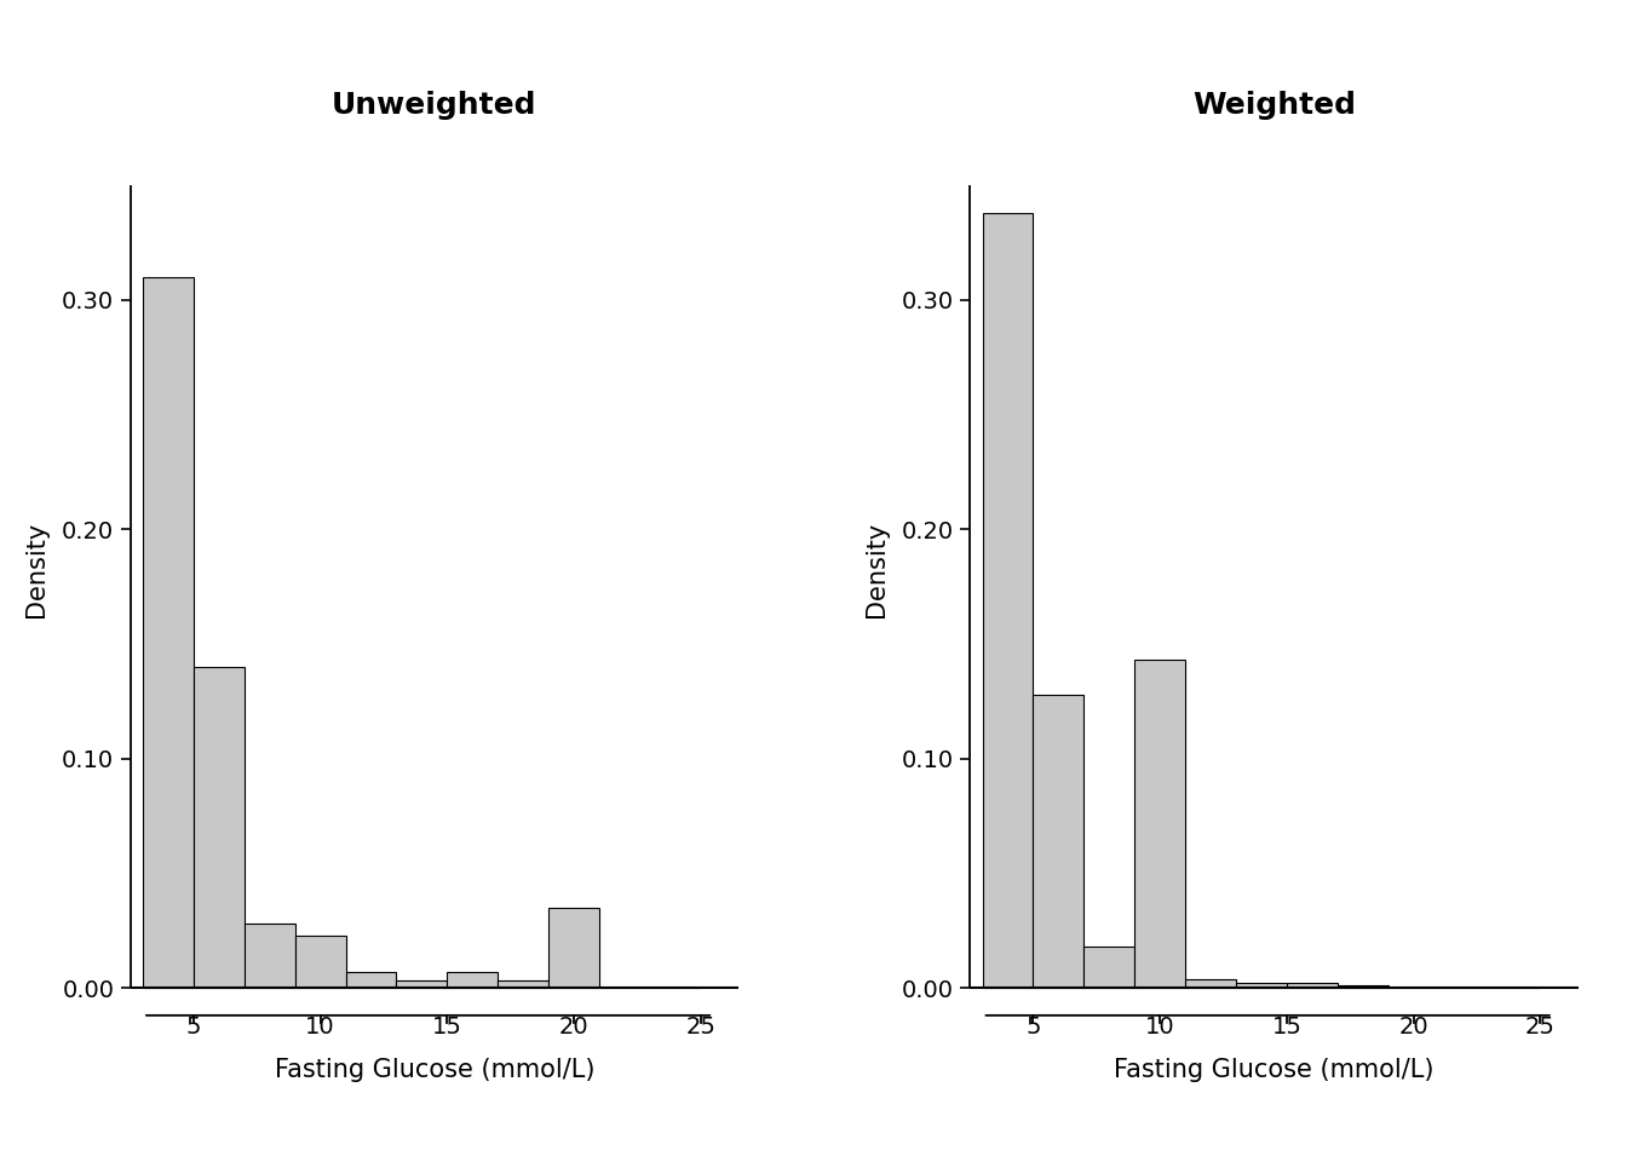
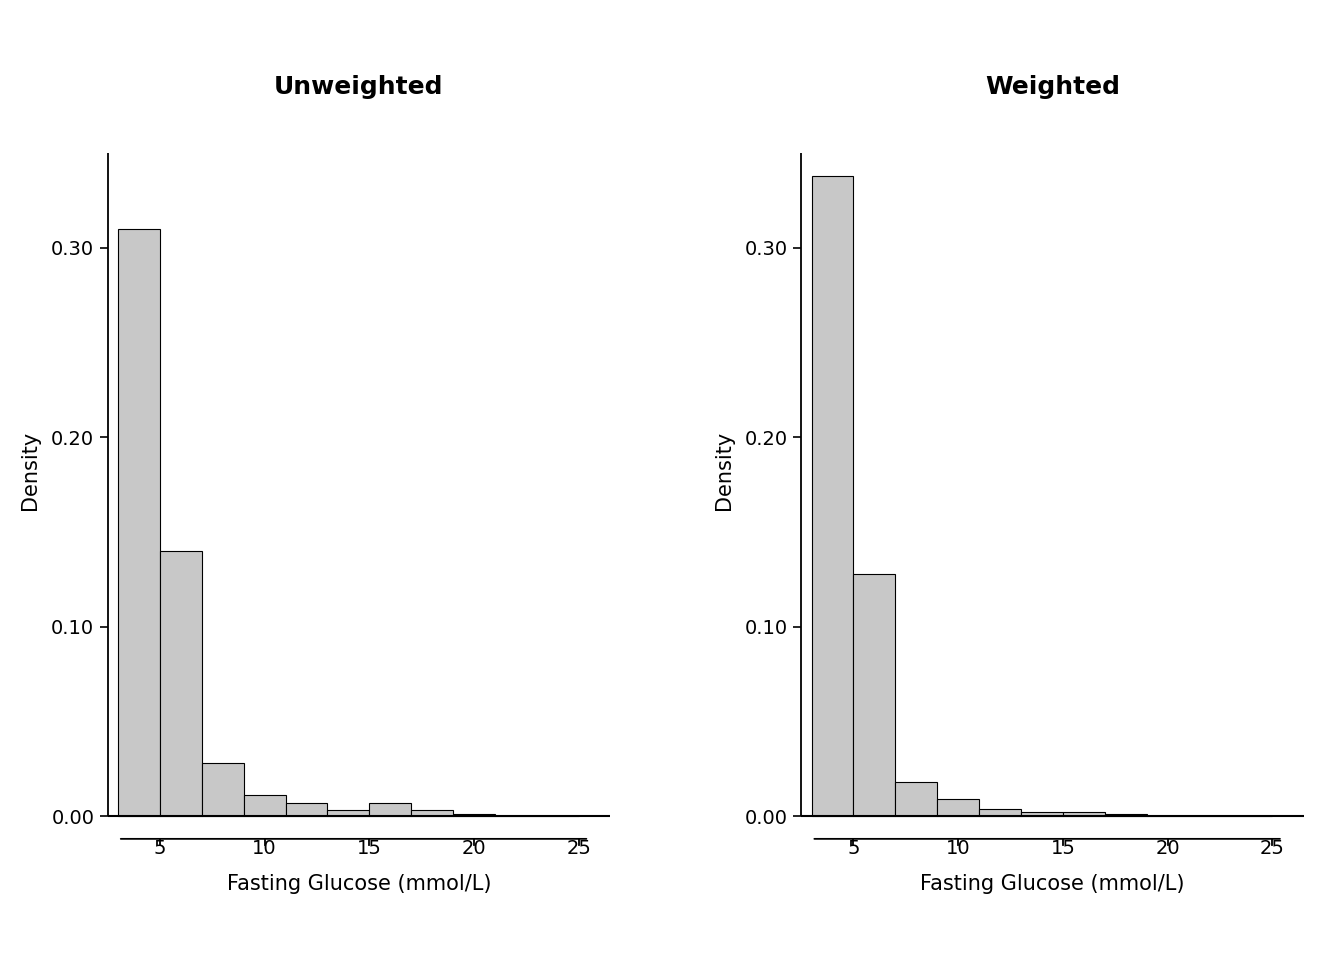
Unweighted/10: 0.023 -> 0.011
Unweighted/20: 0.035 -> 0.001
Weighted/10: 0.143 -> 0.009
